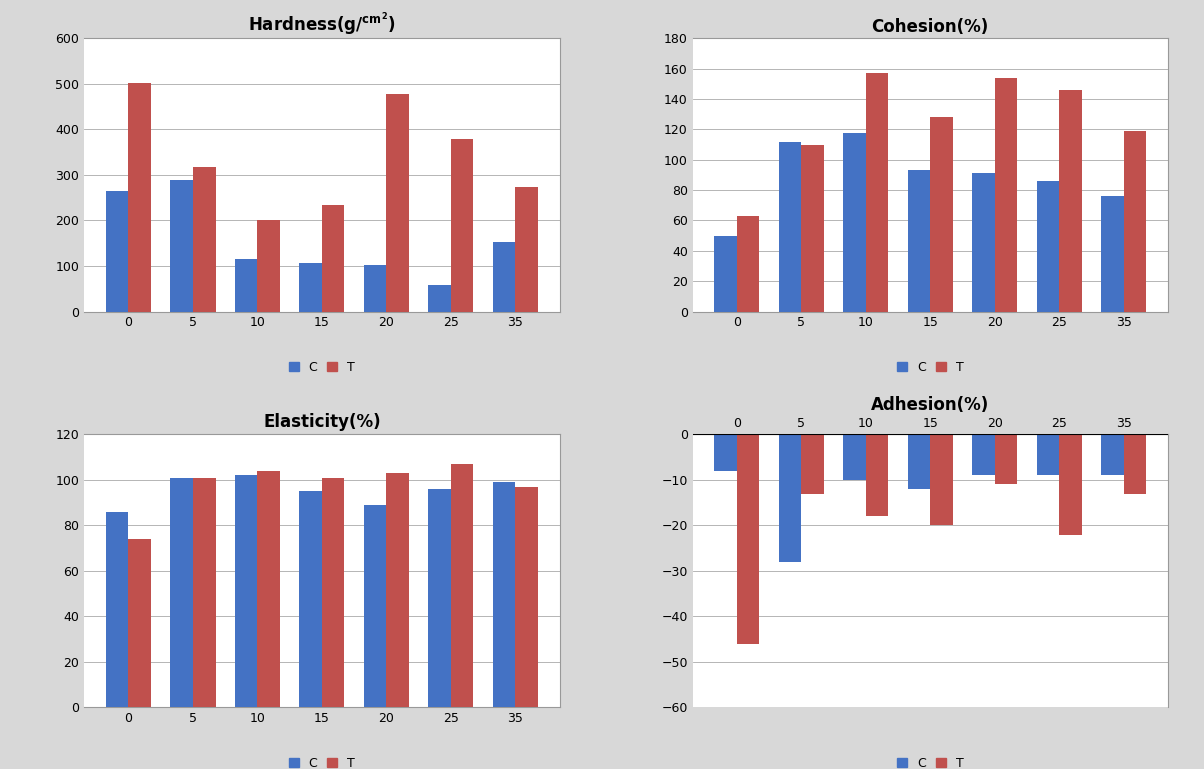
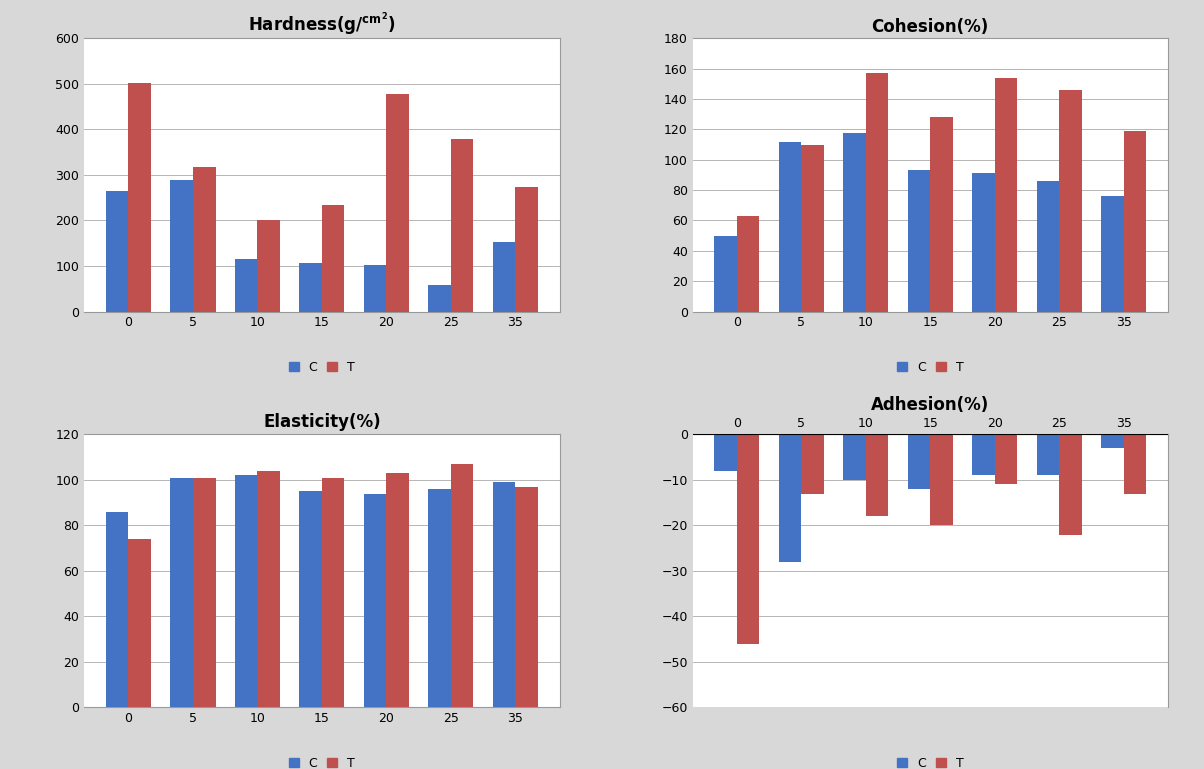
Elasticity(%)/C/20: 89 -> 94
Adhesion(%)/C/35: -9 -> -3
